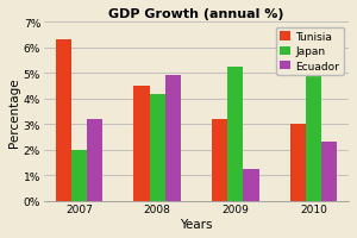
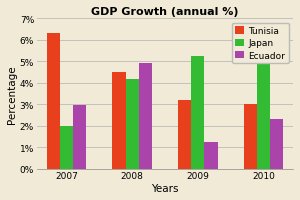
Ecuador/2007: 3.20% -> 2.95%
